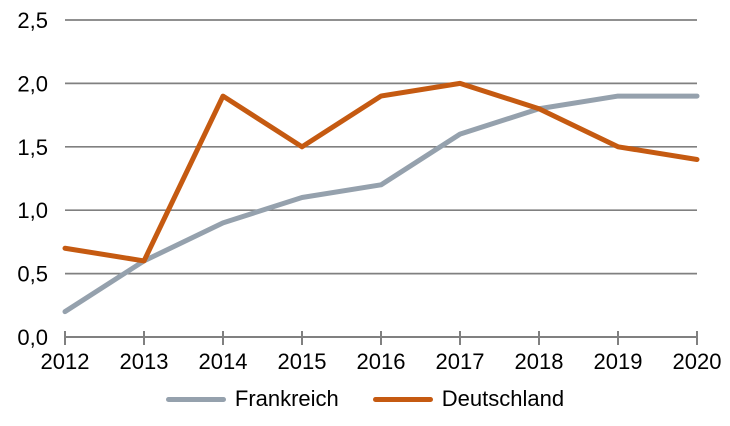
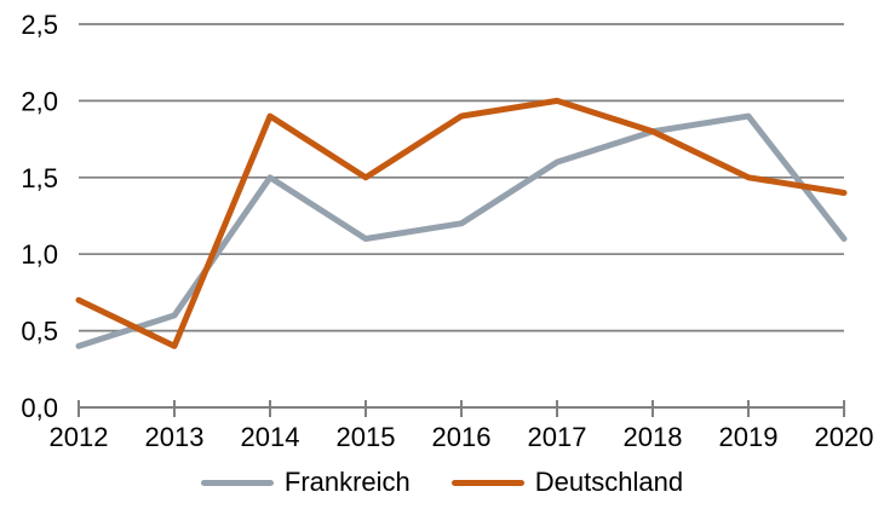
Frankreich/2012: 0,2 -> 0,4
Deutschland/2013: 0,6 -> 0,4
Frankreich/2014: 0,9 -> 1,5
Frankreich/2020: 1,9 -> 1,1
